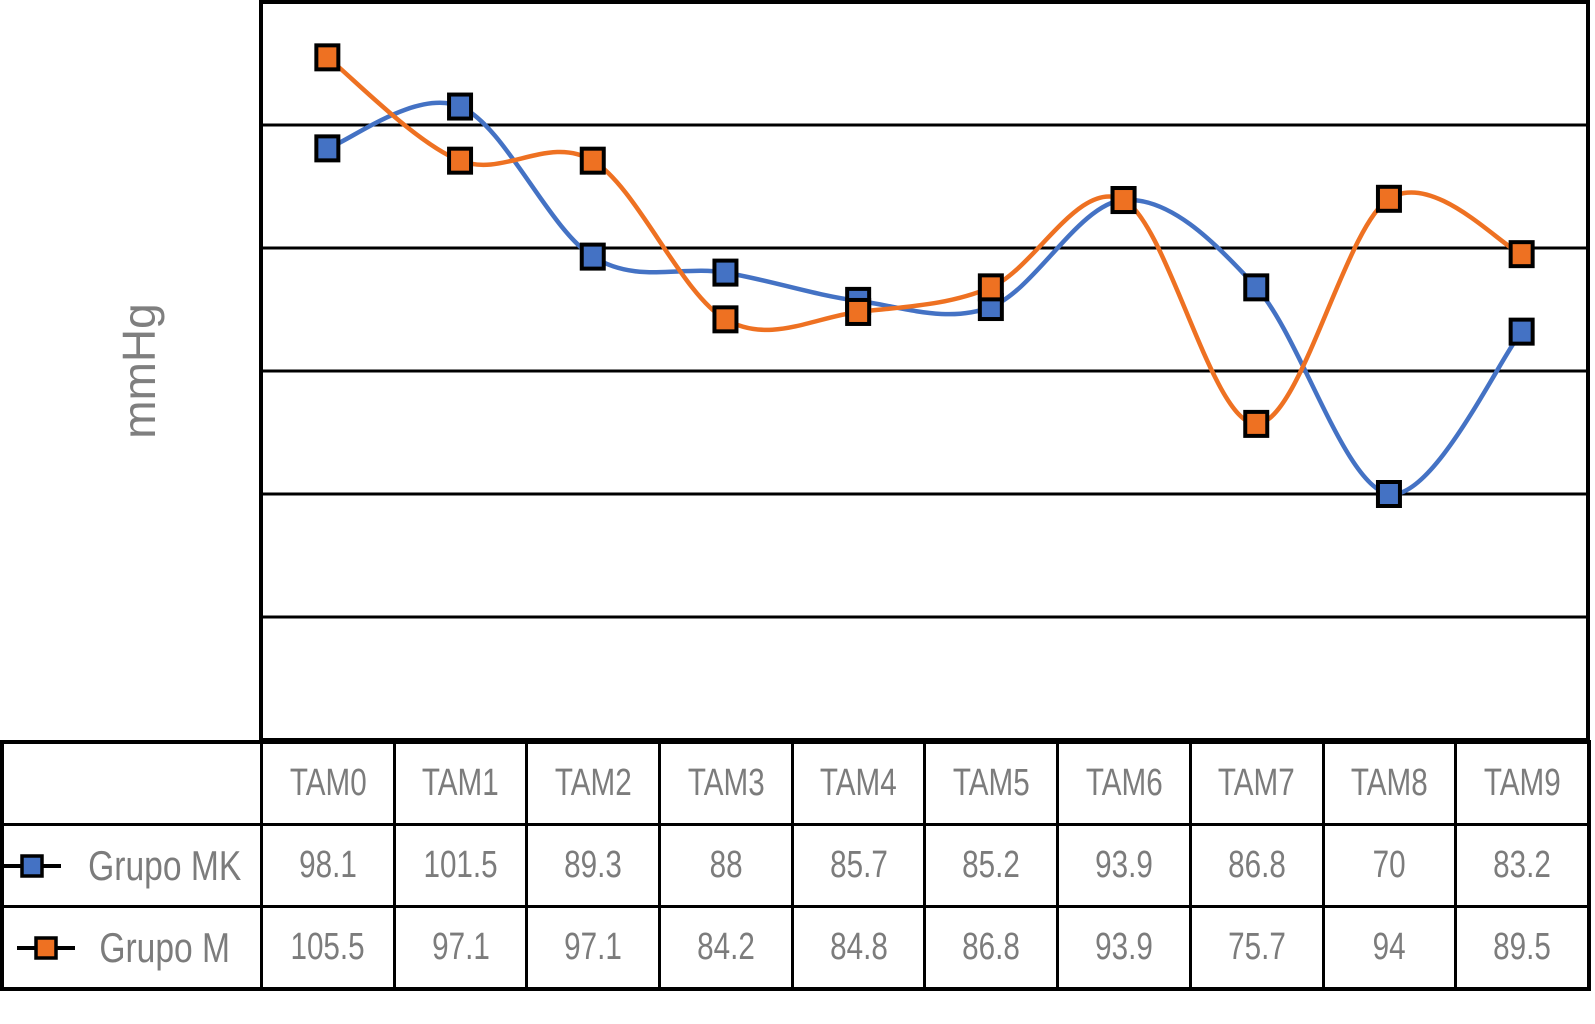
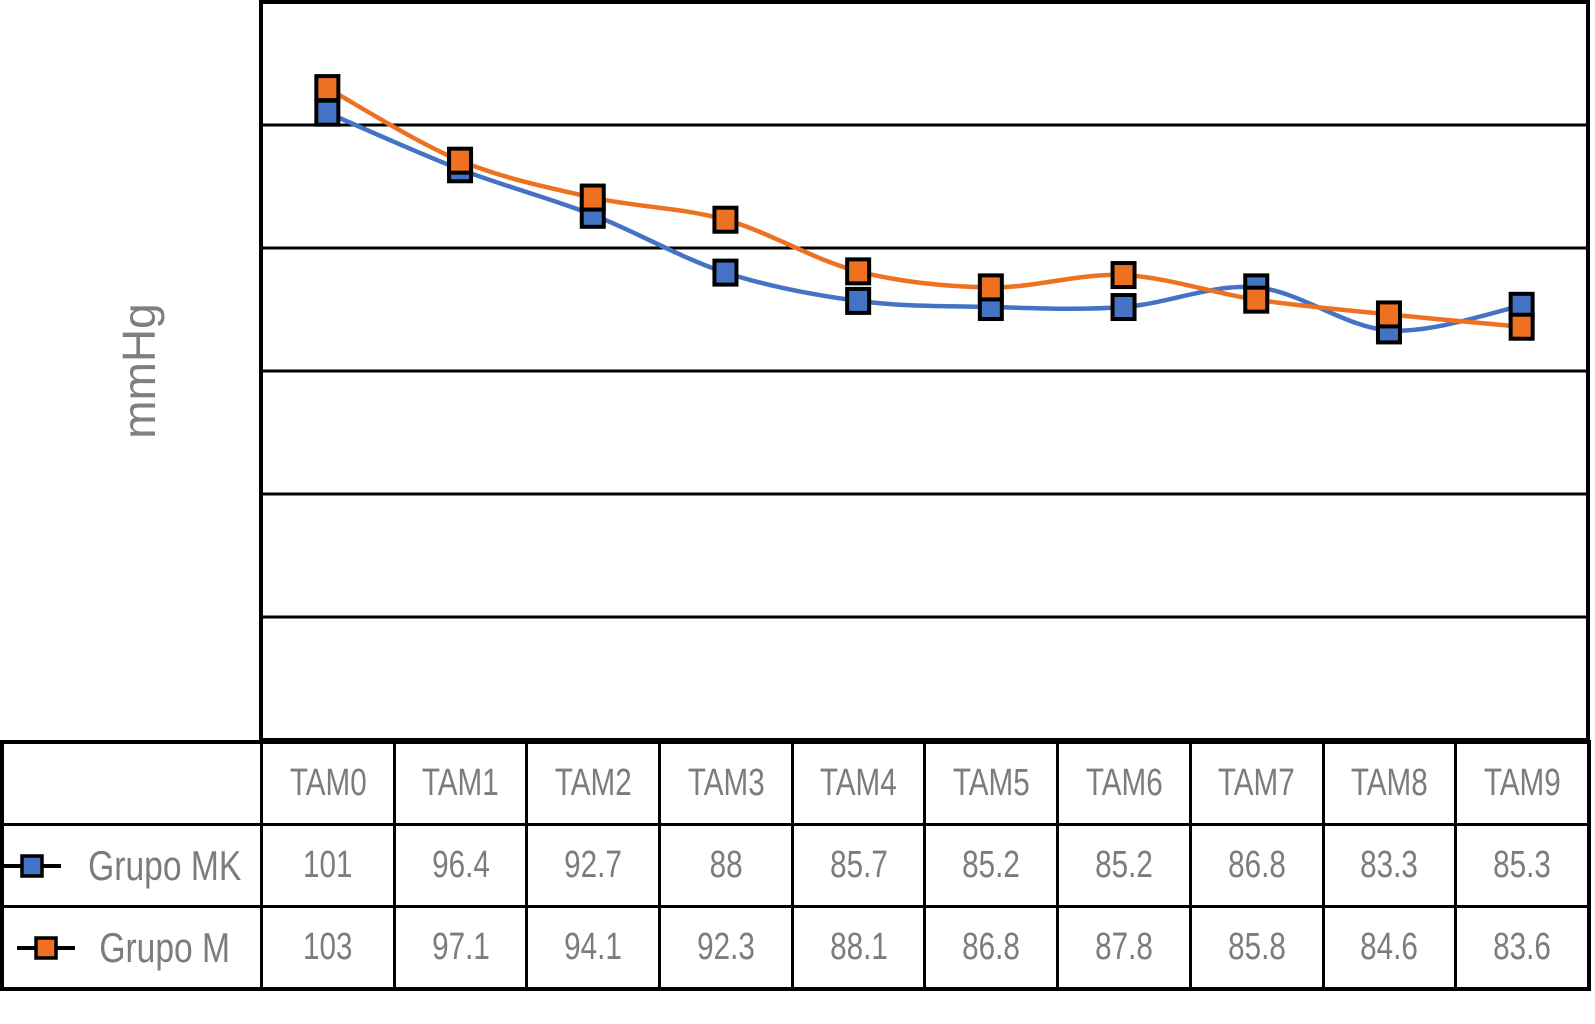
Grupo MK/TAM0: 98.1 -> 101
Grupo M/TAM0: 105.5 -> 103
Grupo MK/TAM1: 101.5 -> 96.4
Grupo MK/TAM2: 89.3 -> 92.7
Grupo M/TAM2: 97.1 -> 94.1
Grupo M/TAM3: 84.2 -> 92.3
Grupo M/TAM4: 84.8 -> 88.1
Grupo MK/TAM6: 93.9 -> 85.2
Grupo M/TAM6: 93.9 -> 87.8
Grupo M/TAM7: 75.7 -> 85.8
Grupo MK/TAM8: 70 -> 83.3
Grupo M/TAM8: 94 -> 84.6
Grupo MK/TAM9: 83.2 -> 85.3
Grupo M/TAM9: 89.5 -> 83.6
